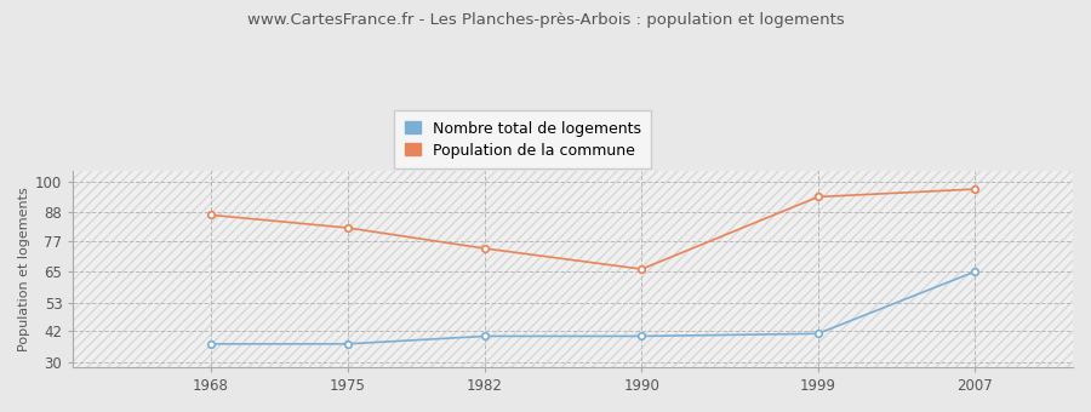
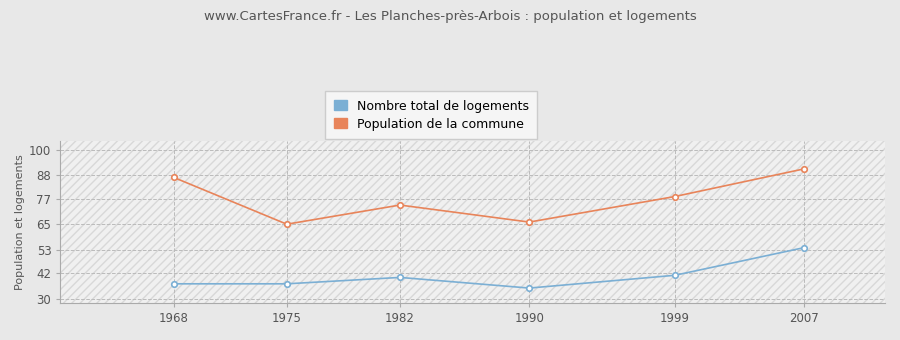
Population de la commune/1975: 82 -> 65
Nombre total de logements/1990: 40 -> 35
Population de la commune/1999: 94 -> 78
Nombre total de logements/2007: 65 -> 54
Population de la commune/2007: 97 -> 91
